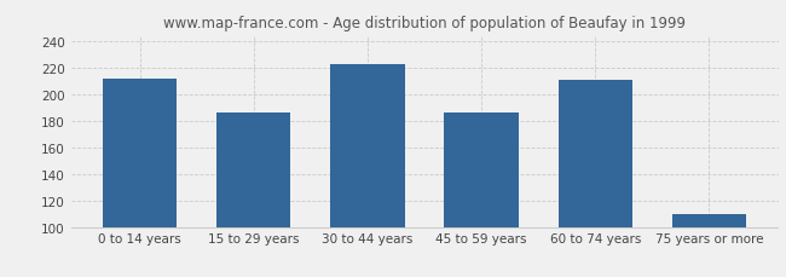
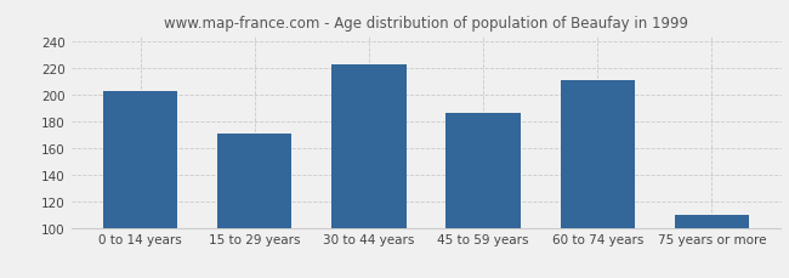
0 to 14 years: 212 -> 203
15 to 29 years: 186 -> 171
